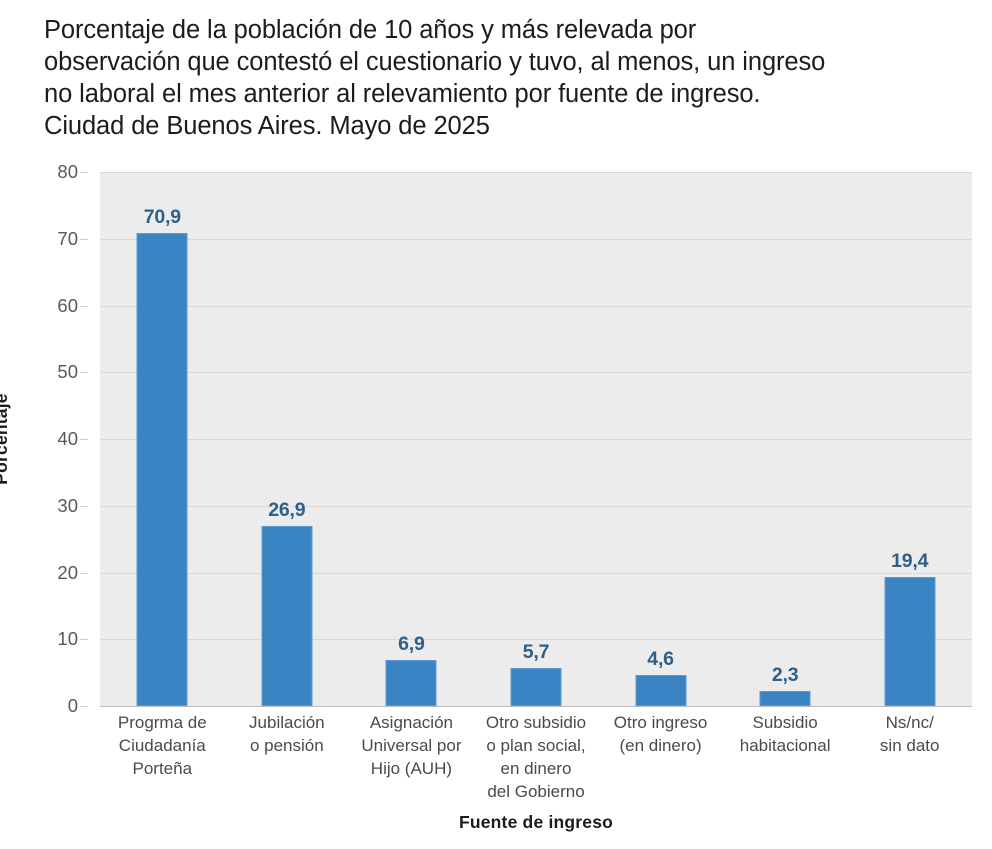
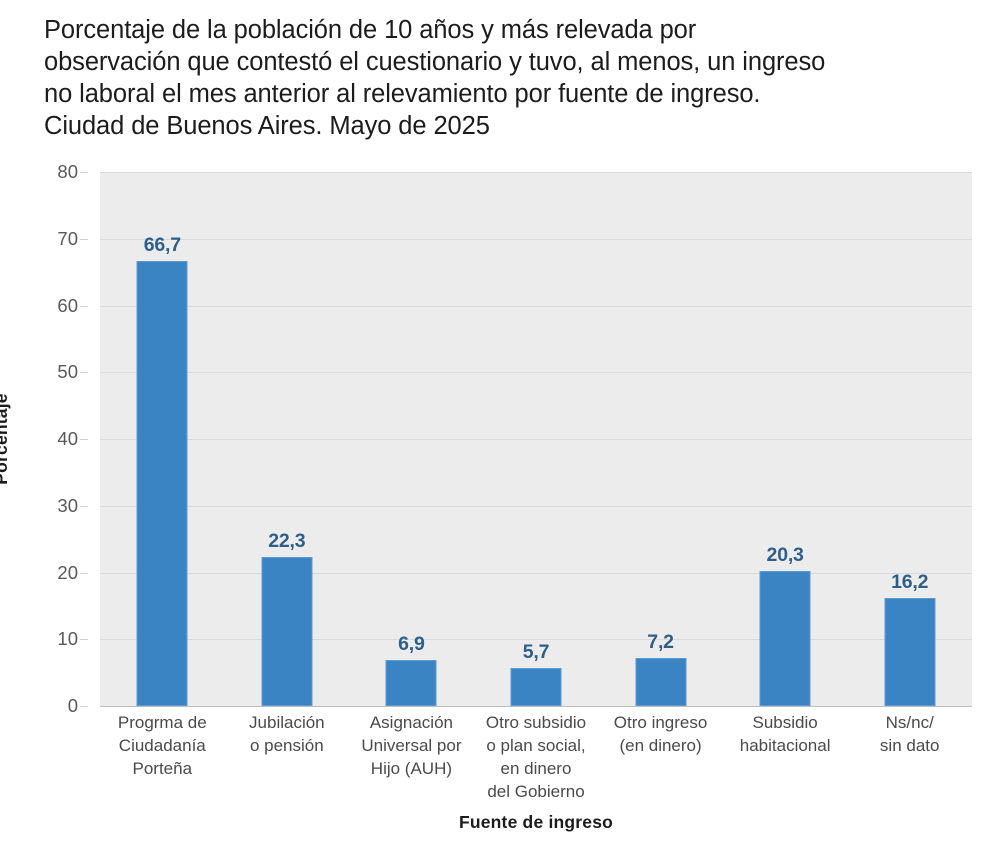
Progrma de Ciudadanía Porteña: 70,9 -> 66,7
Jubilación o pensión: 26,9 -> 22,3
Otro ingreso (en dinero): 4,6 -> 7,2
Subsidio habitacional: 2,3 -> 20,3
Ns/nc/ sin dato: 19,4 -> 16,2
